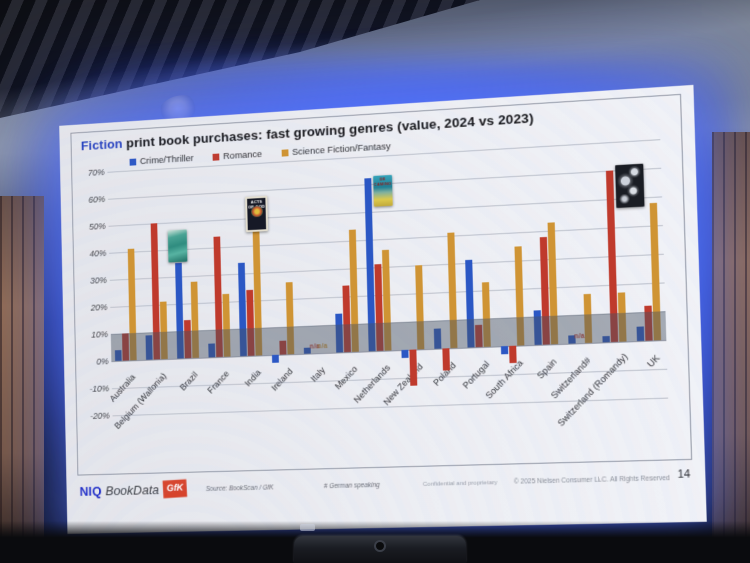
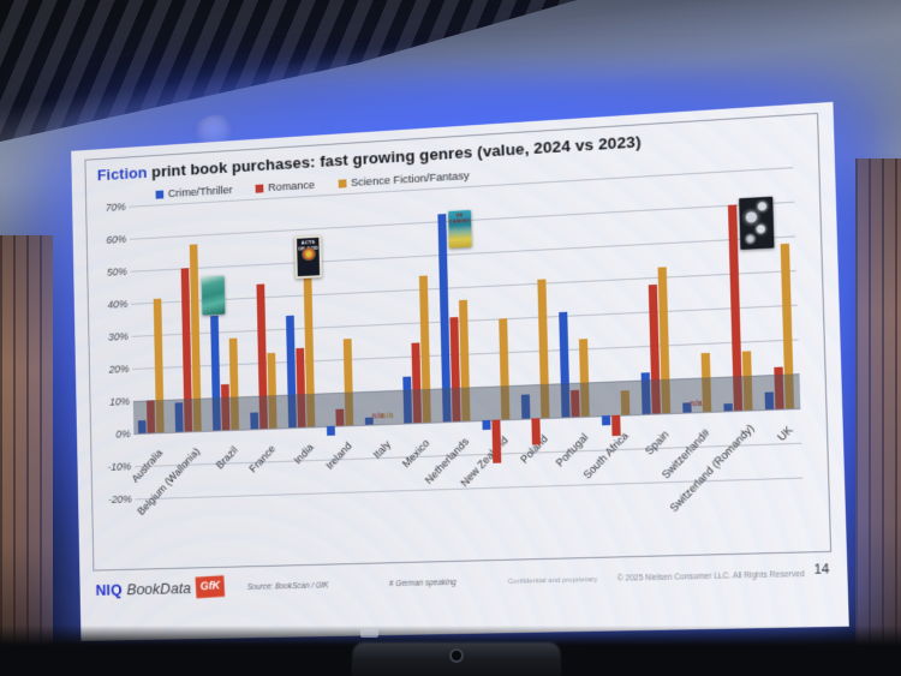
Science Fiction/Fantasy/Belgium (Wallonia): 21% -> 57%
Science Fiction/Fantasy/South Africa: 35% -> 7%
